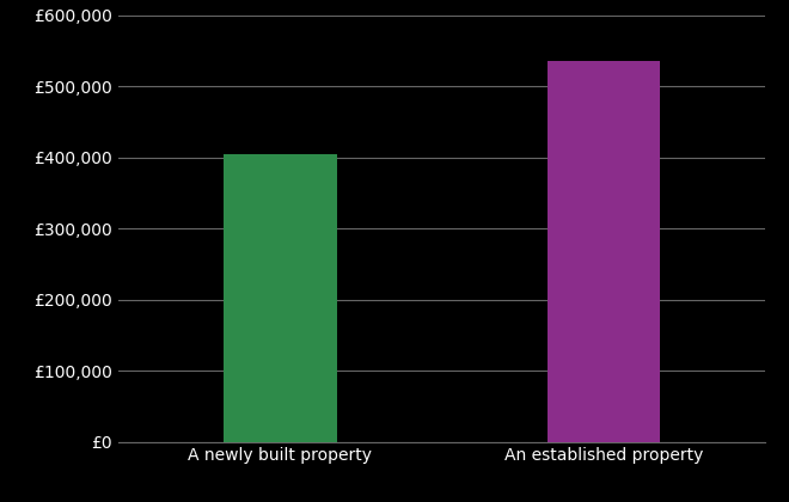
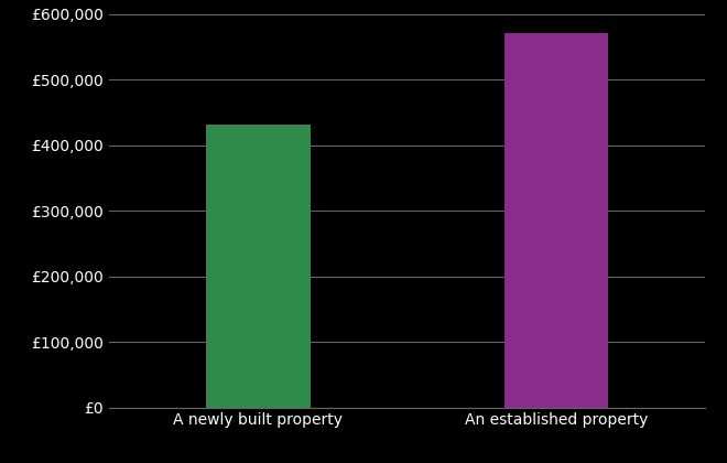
A newly built property: £404,000 -> £432,000
An established property: £536,000 -> £570,000
